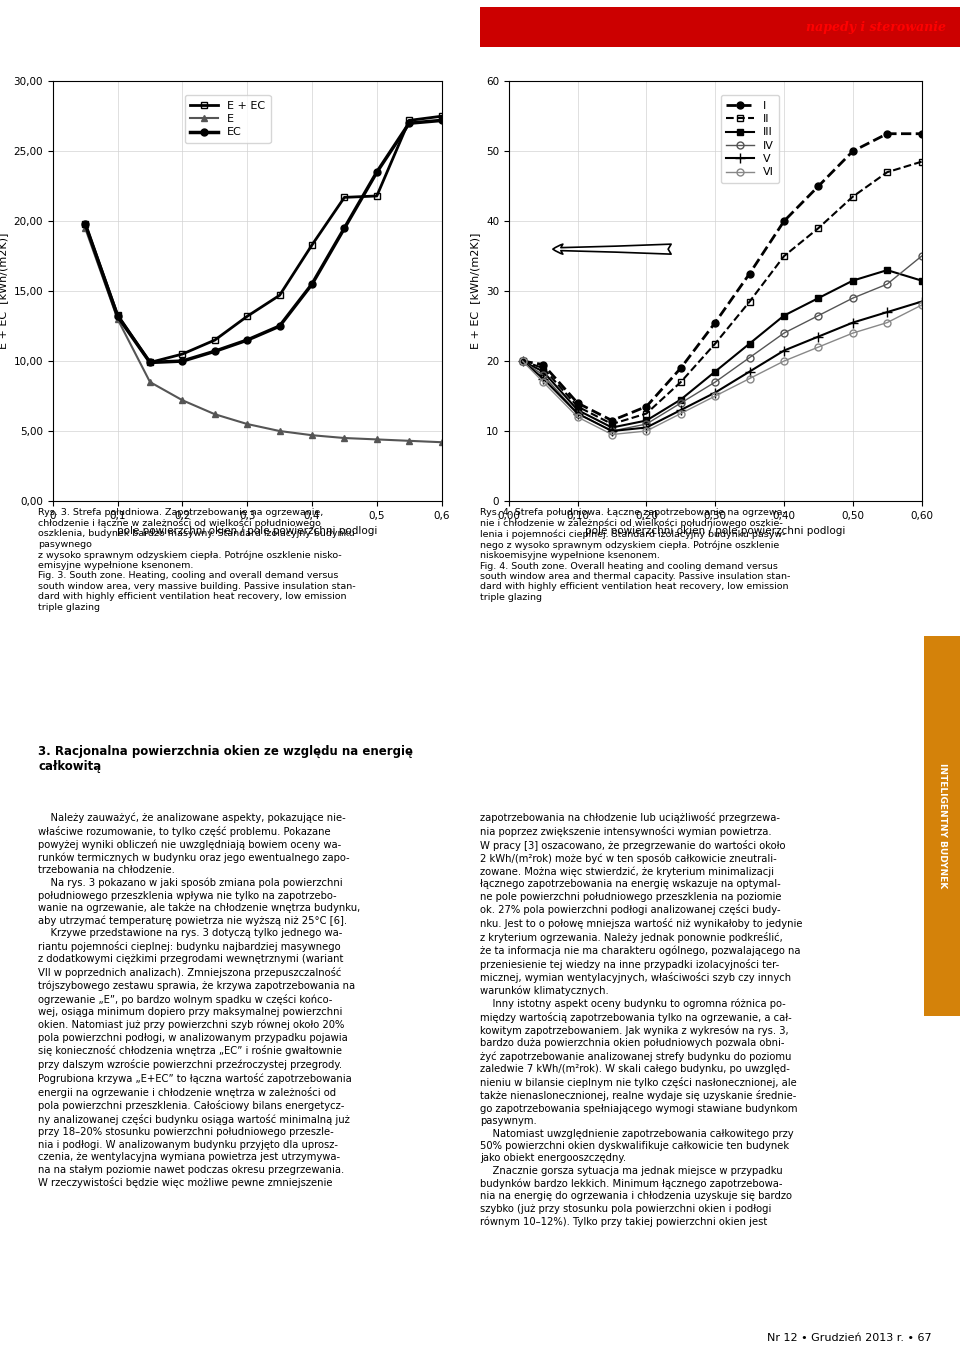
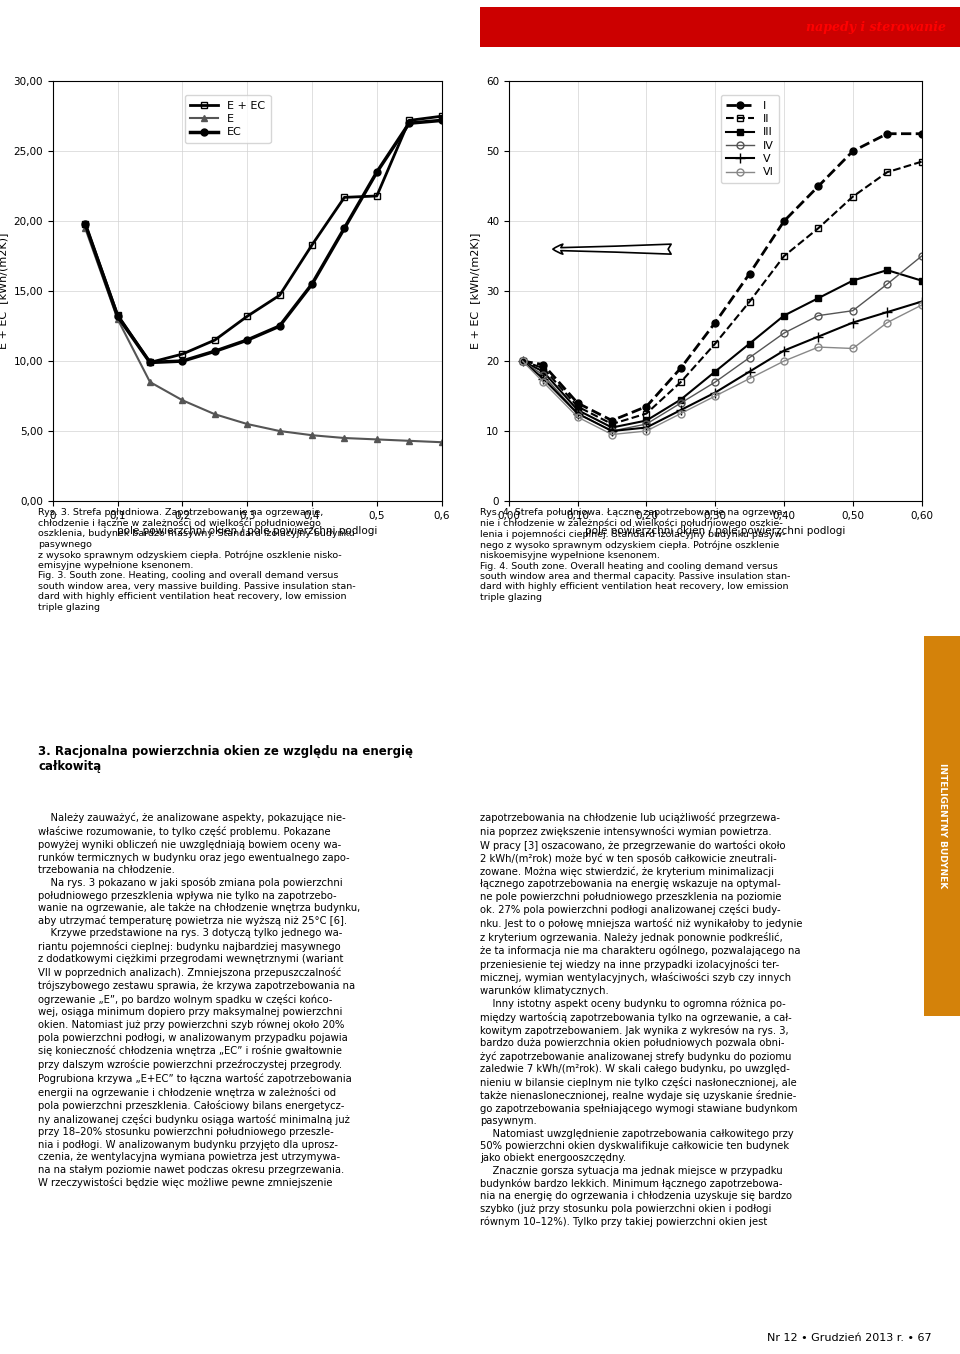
IV/0,50: 29.0 -> 27.2
VI/0,50: 24.0 -> 21.8
